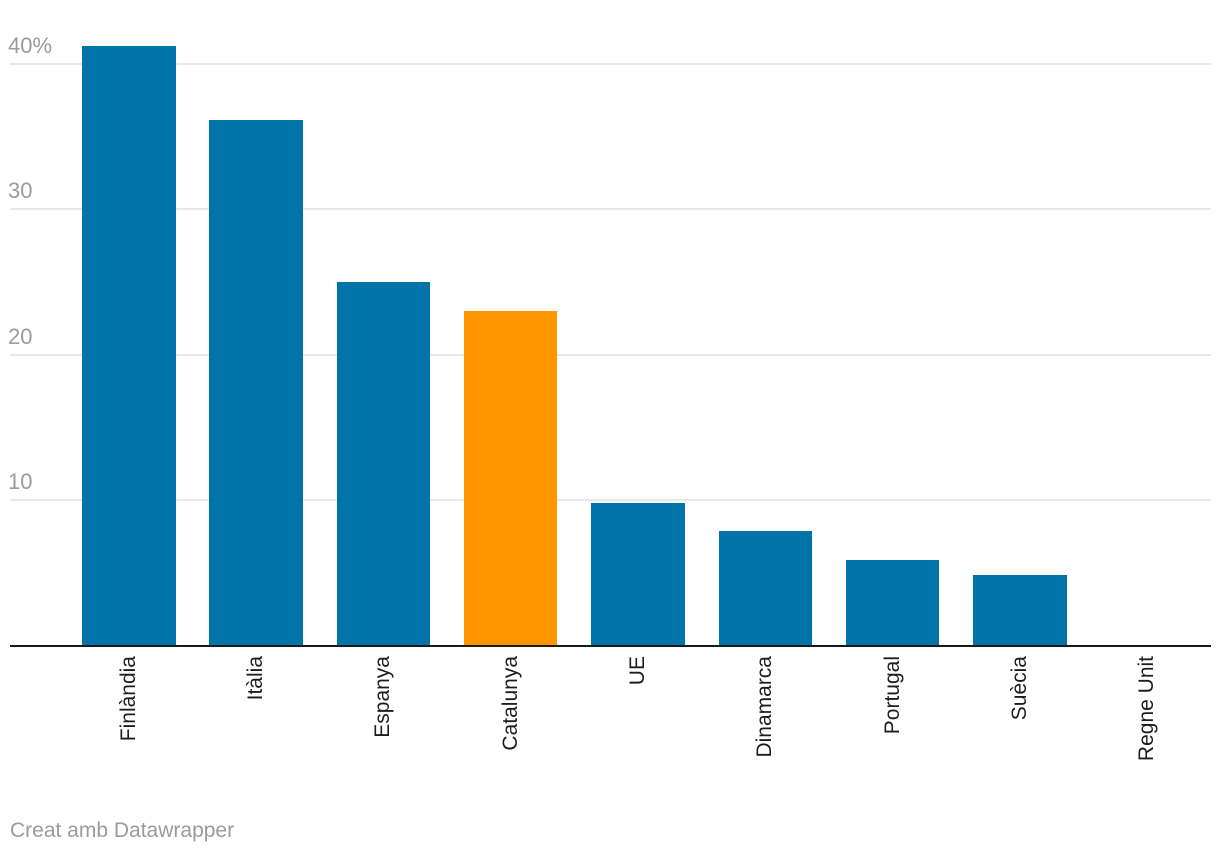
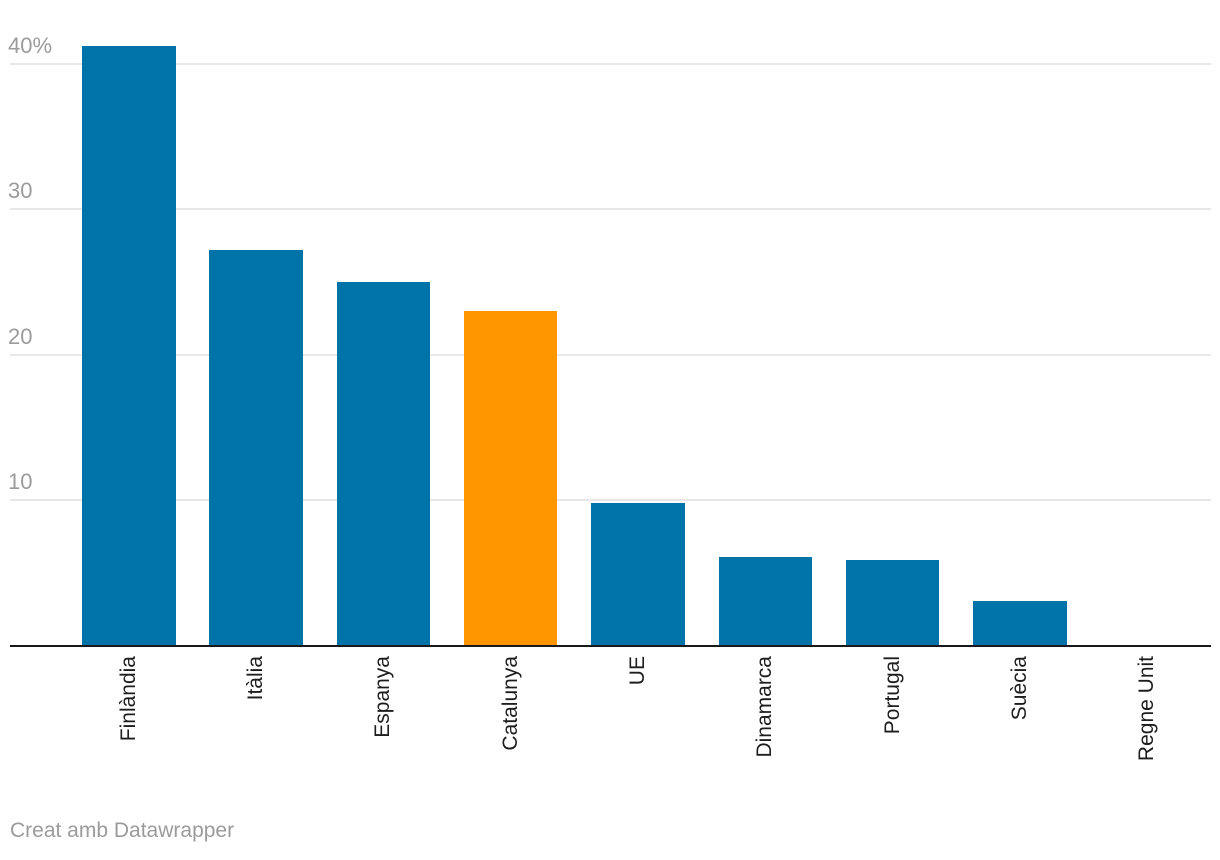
Itàlia: 36.1% -> 27.2%
Dinamarca: 7.9% -> 6.1%
Suècia: 4.9% -> 3.1%
